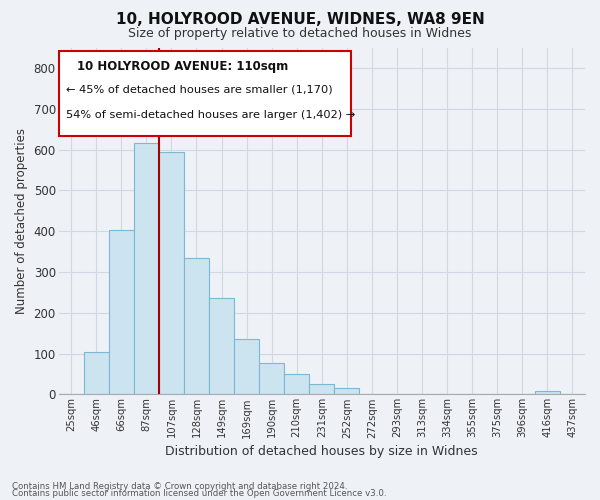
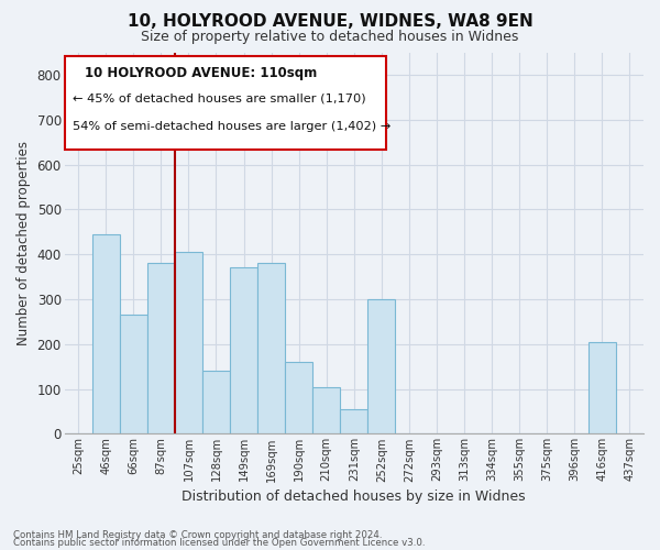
46sqm: 105 -> 445
66sqm: 403 -> 265
87sqm: 617 -> 380
107sqm: 593 -> 405
128sqm: 333 -> 140
149sqm: 237 -> 370
169sqm: 136 -> 380
190sqm: 76 -> 160
210sqm: 50 -> 105
231sqm: 25 -> 55
252sqm: 15 -> 300
416sqm: 8 -> 205
